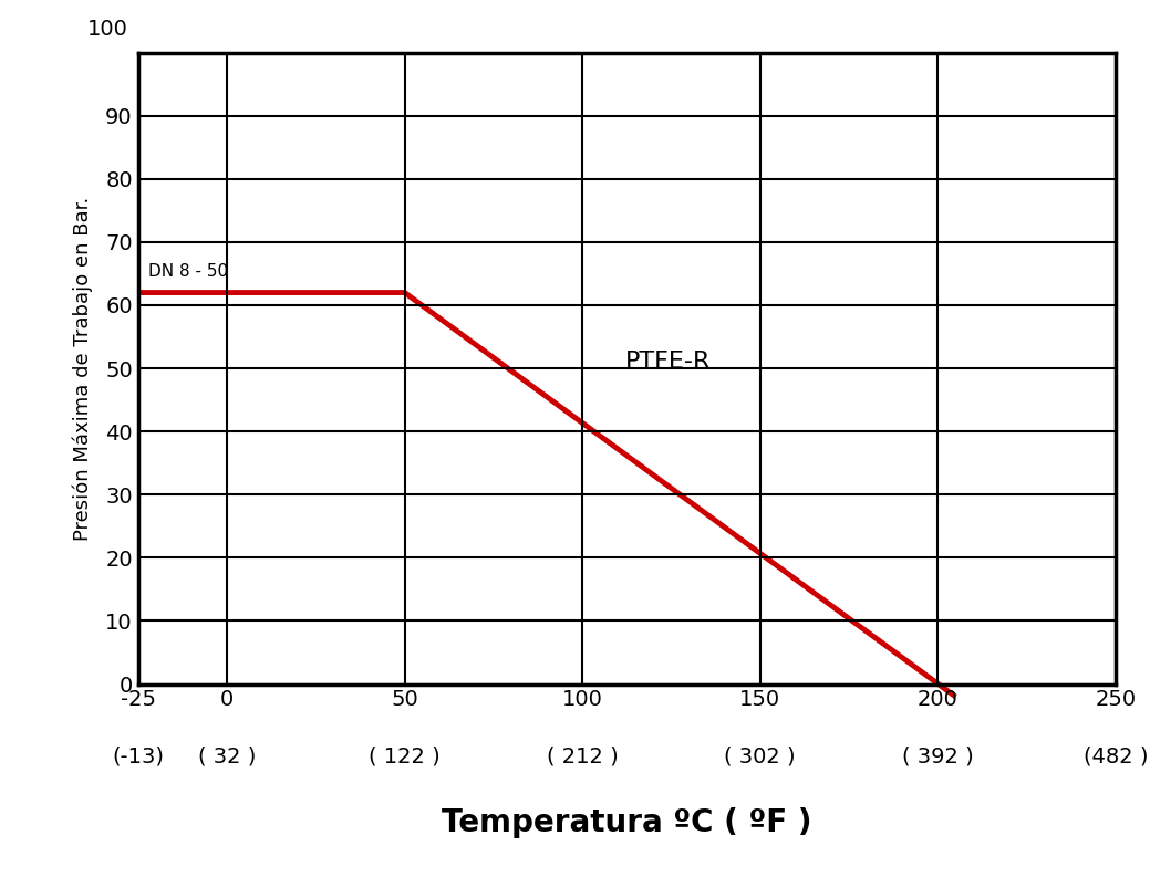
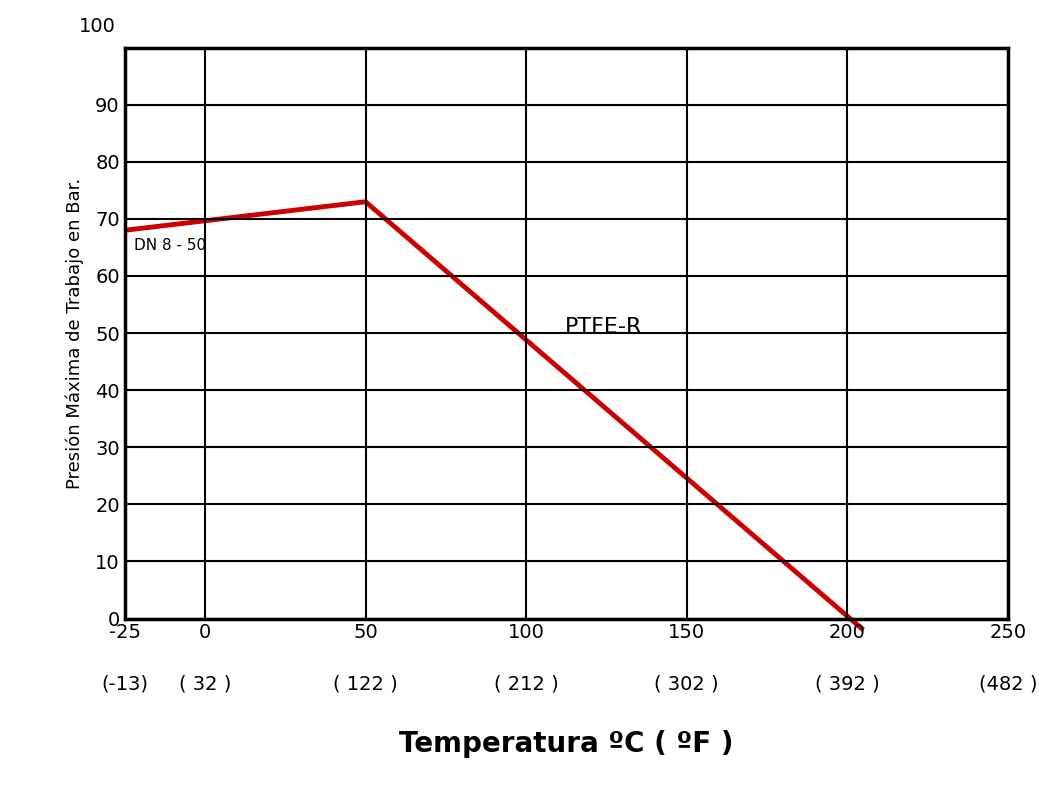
-25: 62 -> 68
50: 62 -> 73
